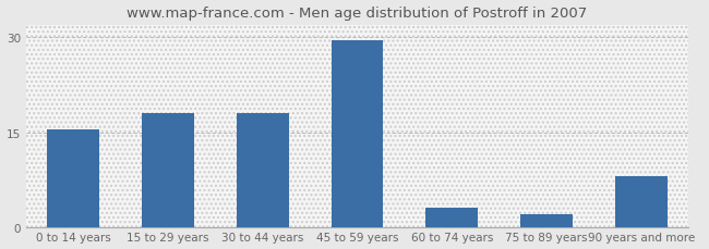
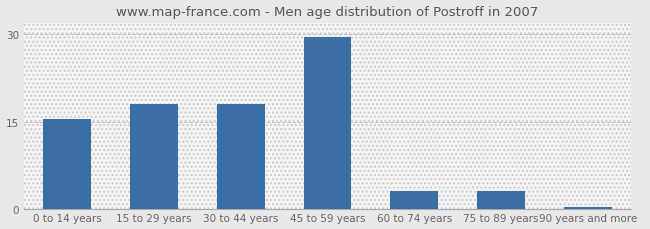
75 to 89 years: 2.0 -> 3.0
90 years and more: 8.0 -> 0.3
